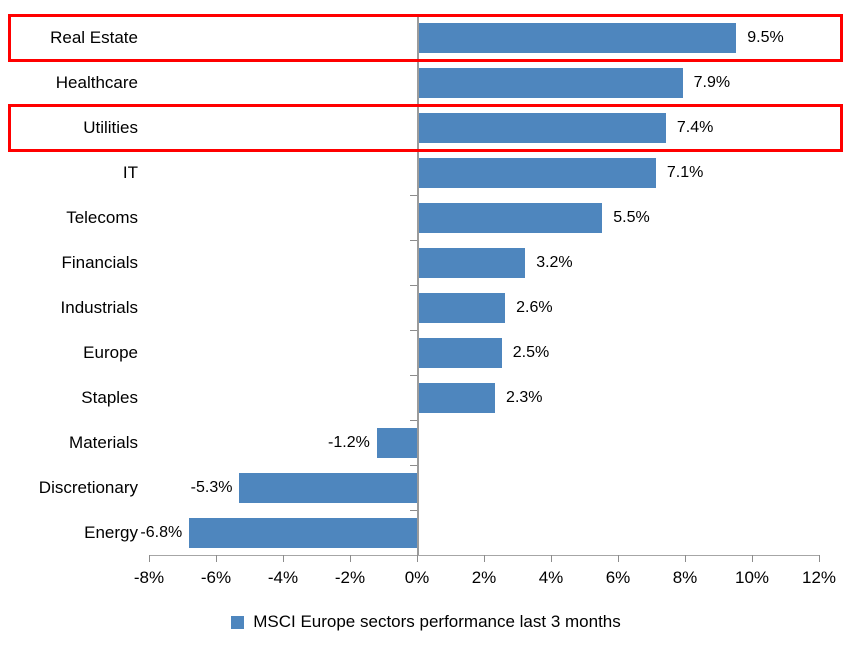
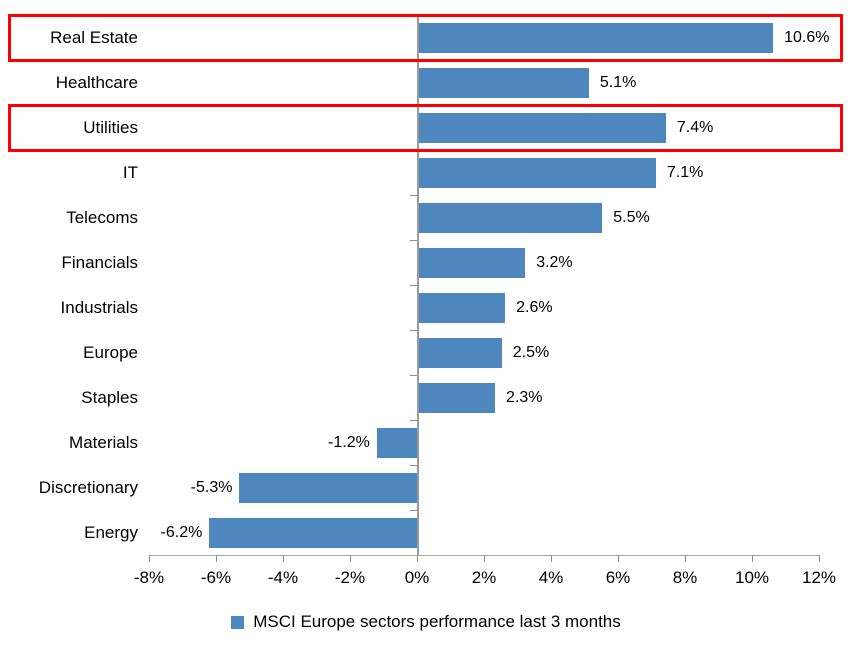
Real Estate: 9.5% -> 10.6%
Healthcare: 7.9% -> 5.1%
Energy: -6.8% -> -6.2%
